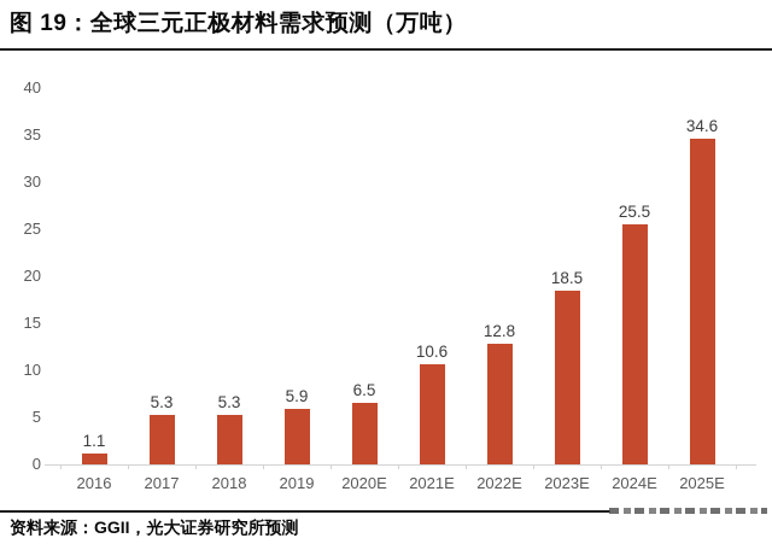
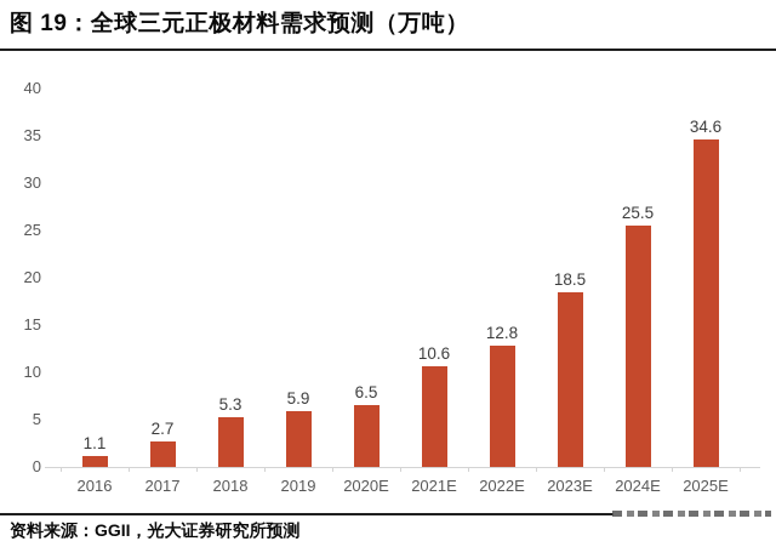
2017: 5.3 -> 2.7
